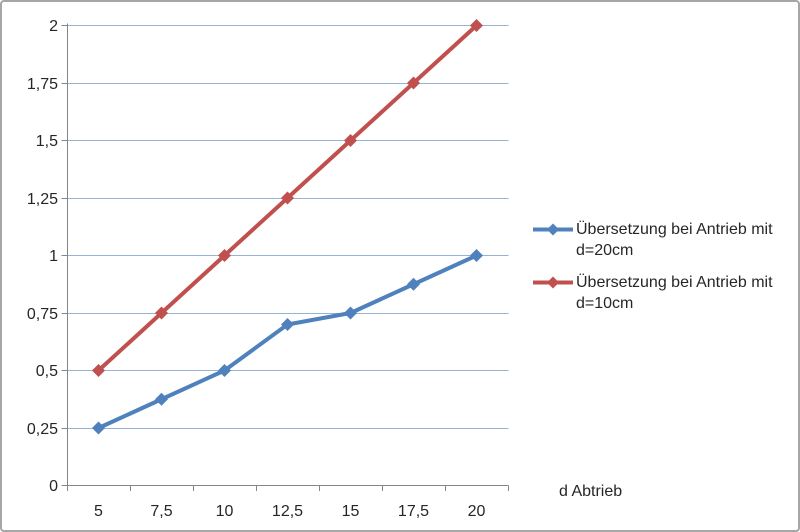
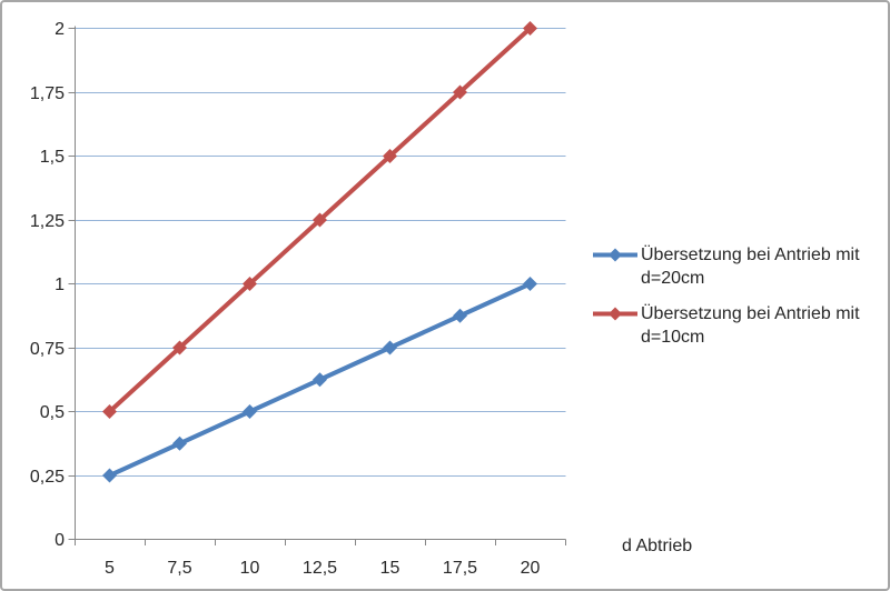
Übersetzung bei Antrieb mit d=20cm/12,5: 0.70 -> 0.62
